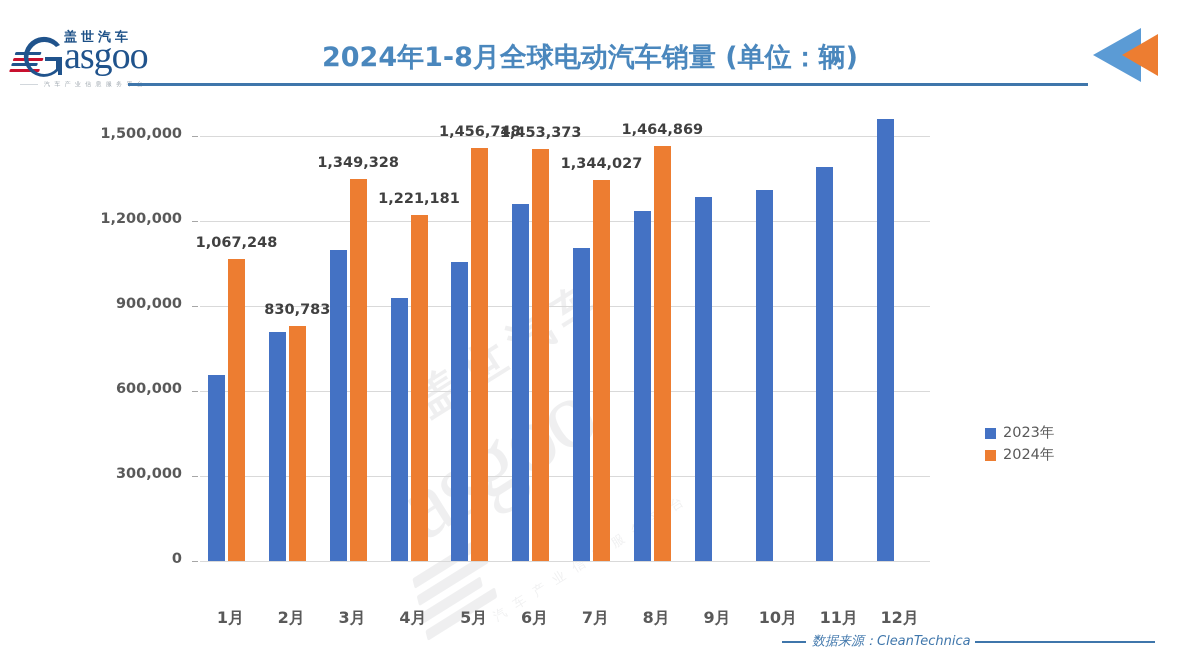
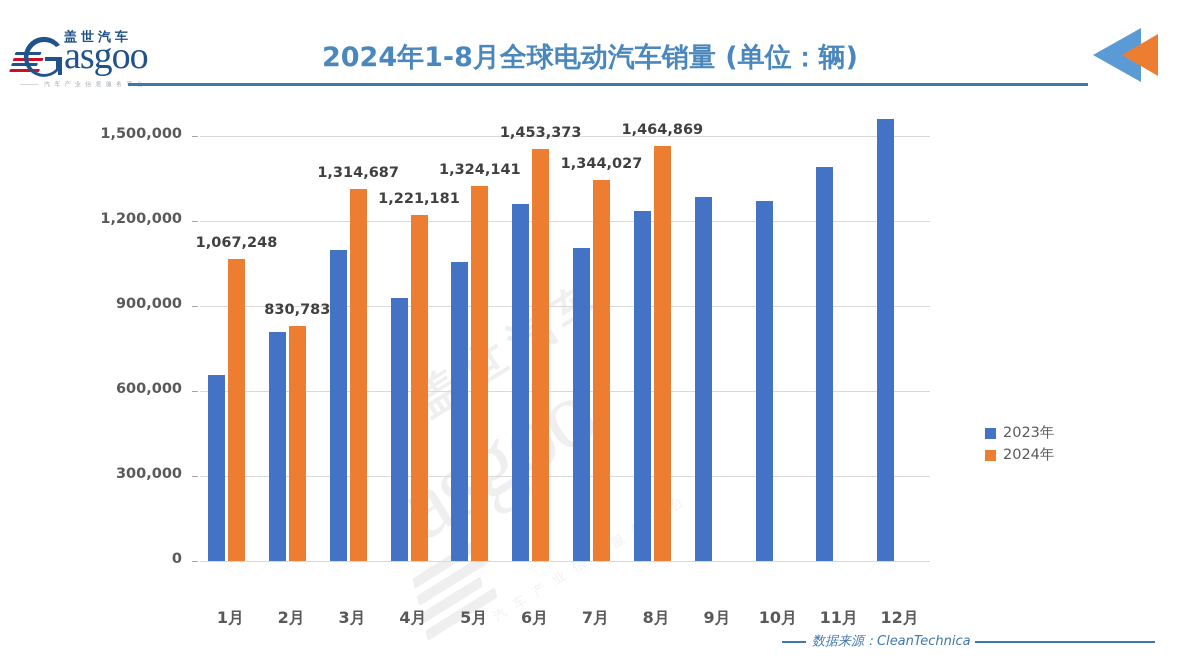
2024年/3月: 1,349,328 -> 1,314,687
2024年/5月: 1,456,748 -> 1,324,141
2023年/10月: 1310000 -> 1270000
